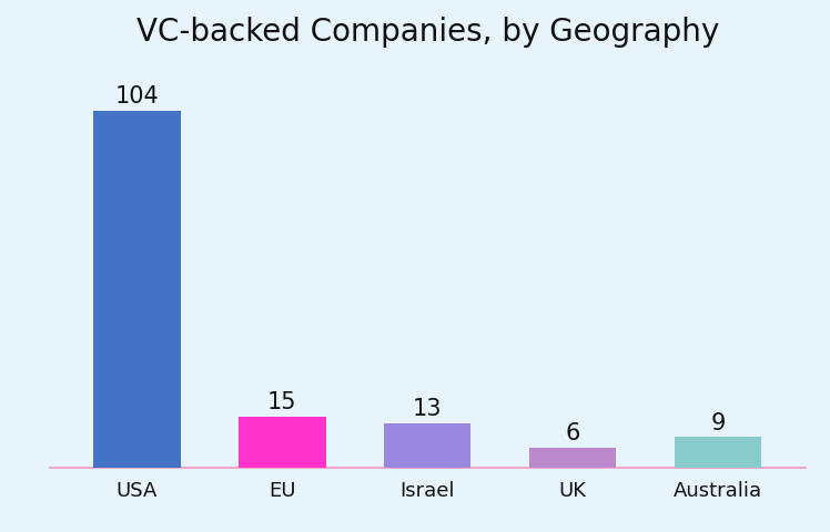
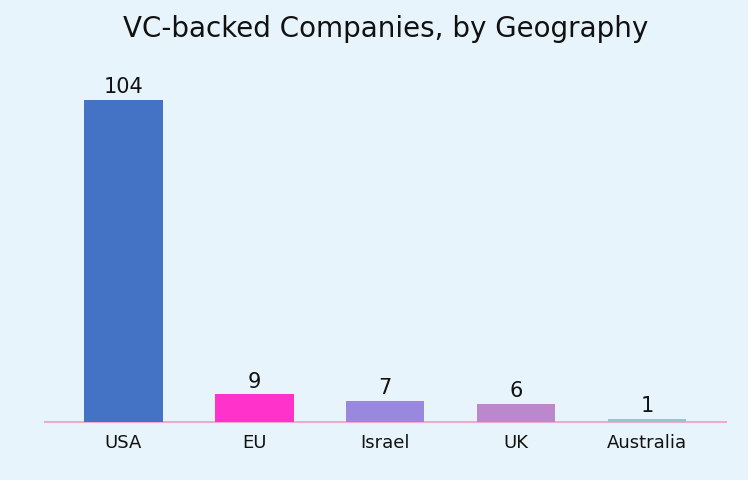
EU: 15 -> 9
Israel: 13 -> 7
Australia: 9 -> 1
